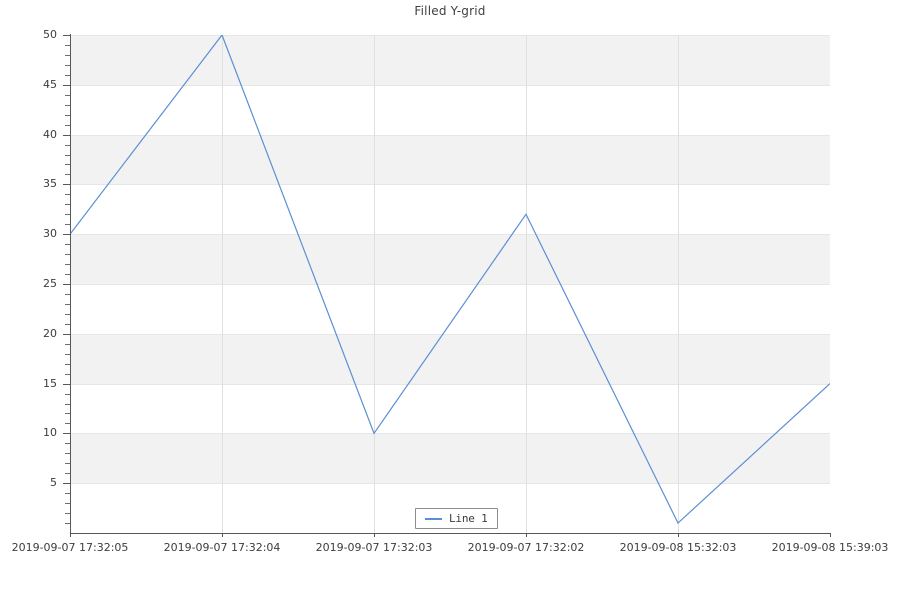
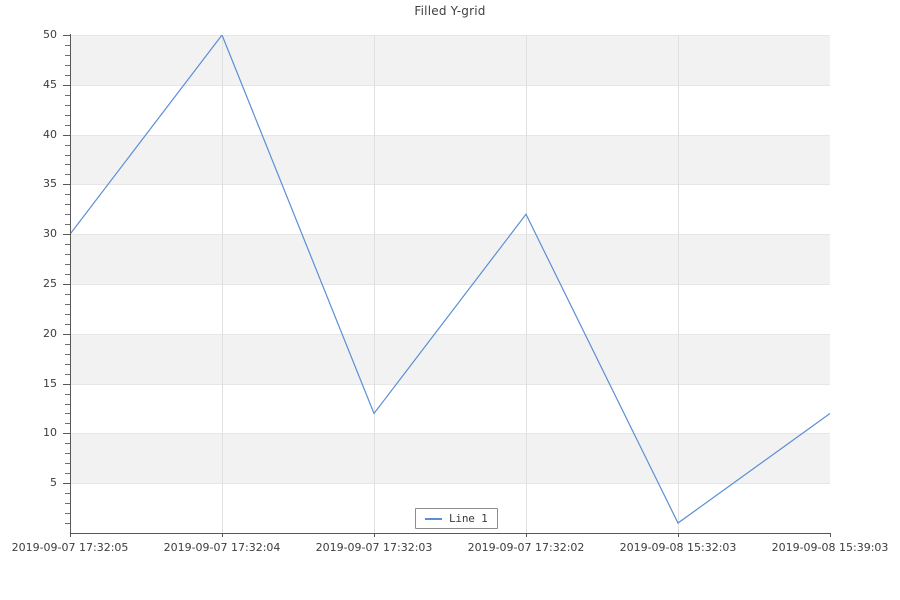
2019-09-07 17:32:03: 10 -> 12
2019-09-08 15:39:03: 15 -> 12
